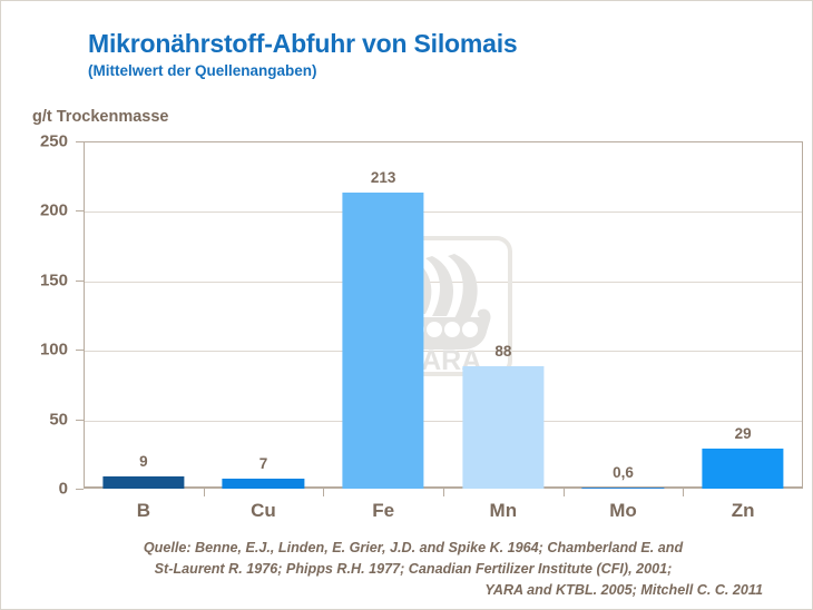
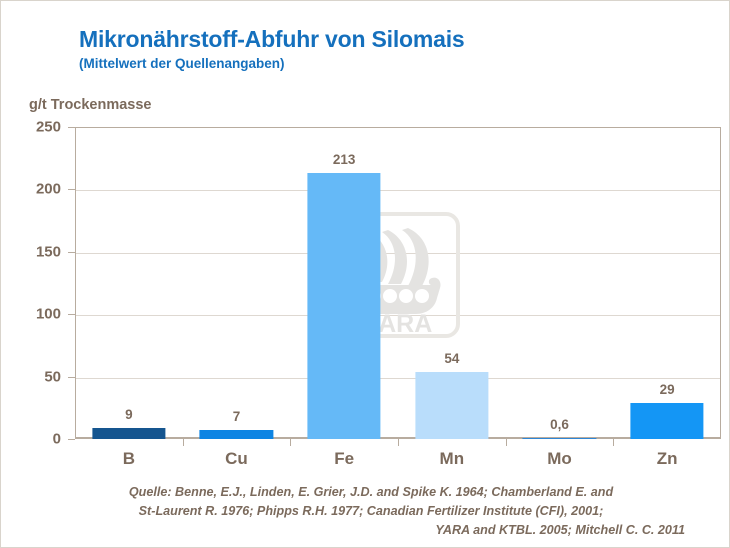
Mn: 88 -> 54
